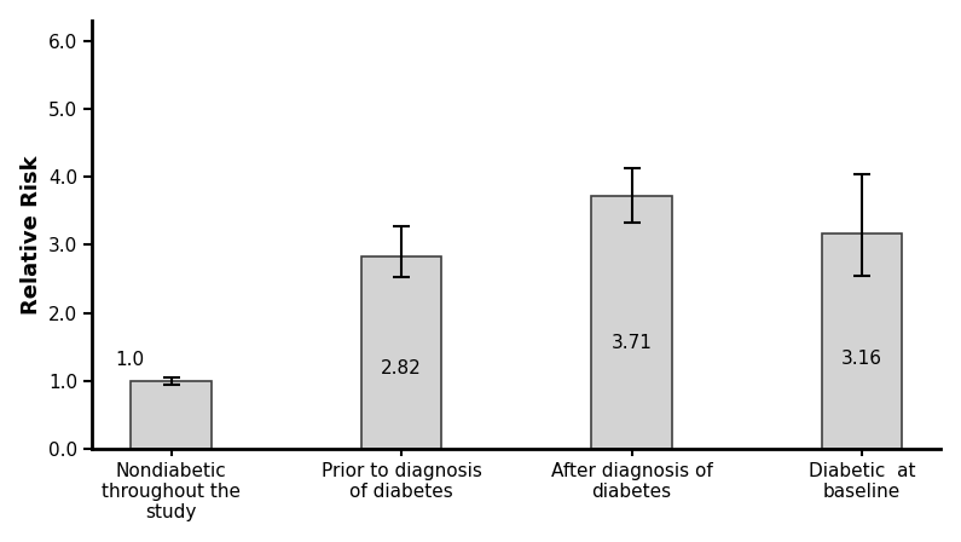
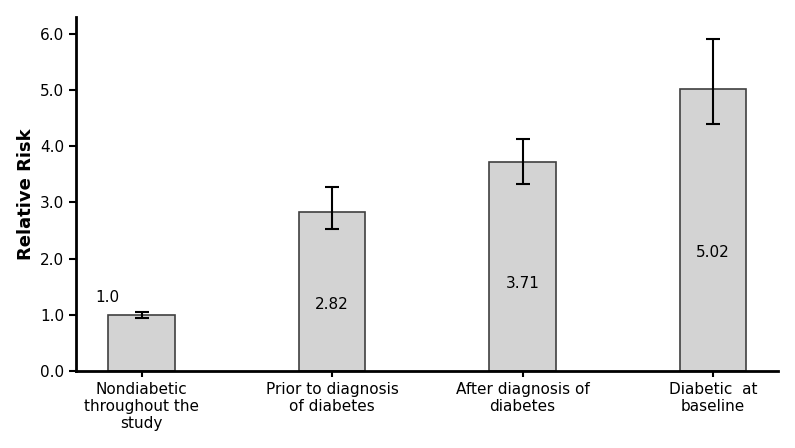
Diabetic at baseline: 3.16 -> 5.02
